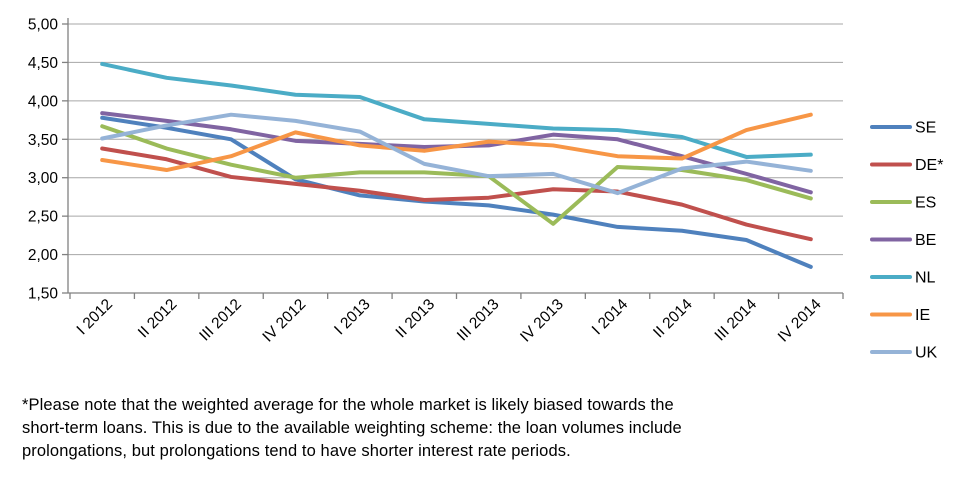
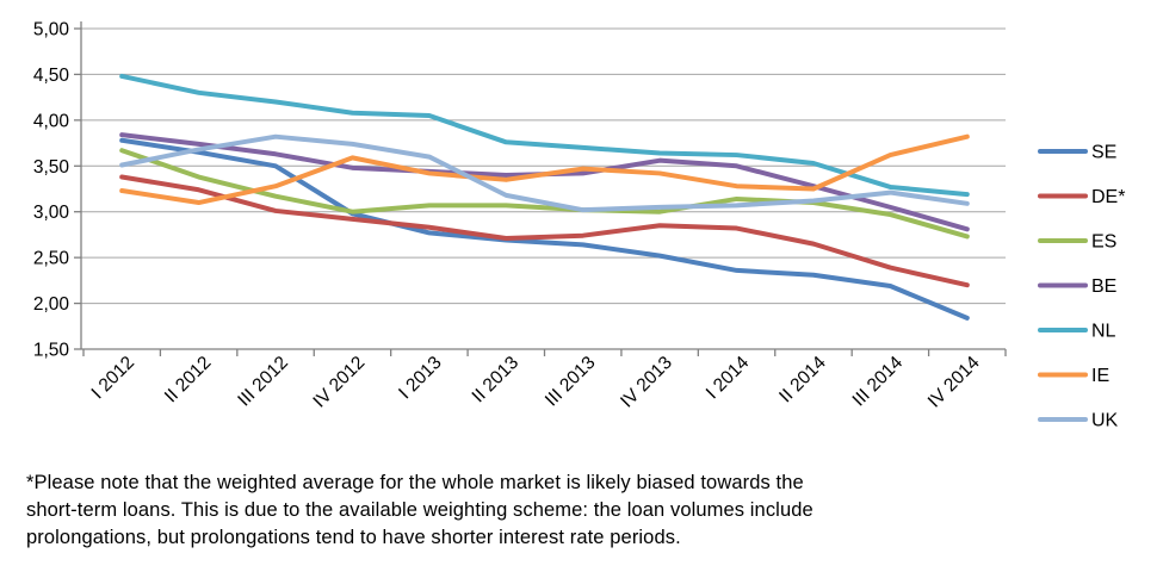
ES/IV 2013: 2,4 -> 3,0
UK/I 2014: 2,8 -> 3,1
NL/IV 2014: 3,3 -> 3,2
